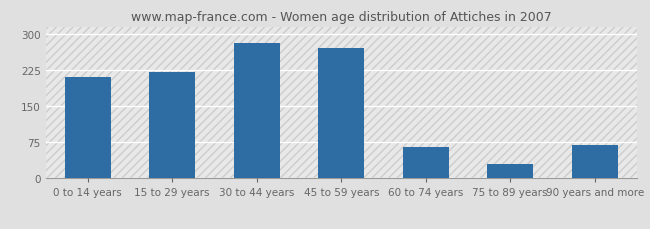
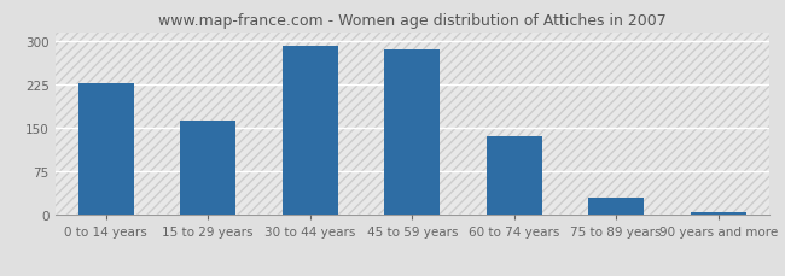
0 to 14 years: 210 -> 228
15 to 29 years: 220 -> 162
30 to 44 years: 280 -> 292
45 to 59 years: 270 -> 286
60 to 74 years: 65 -> 135
90 years and more: 70 -> 5
